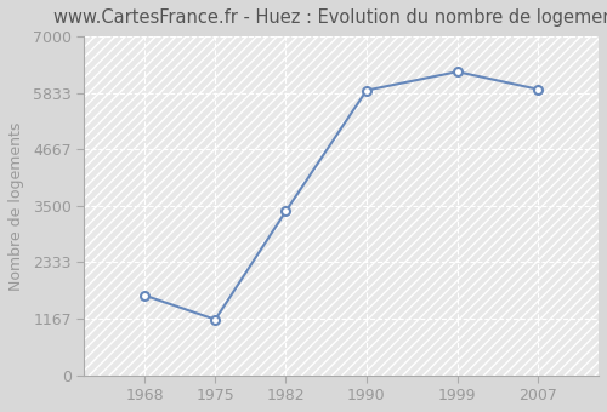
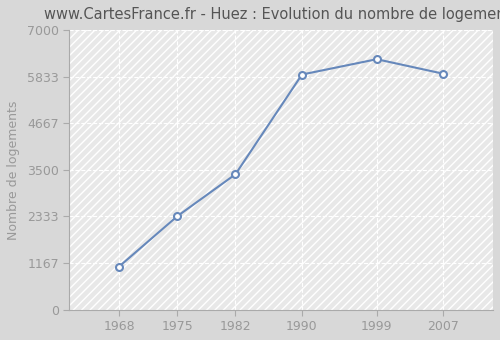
1968: 1650 -> 1080
1975: 1150 -> 2340
